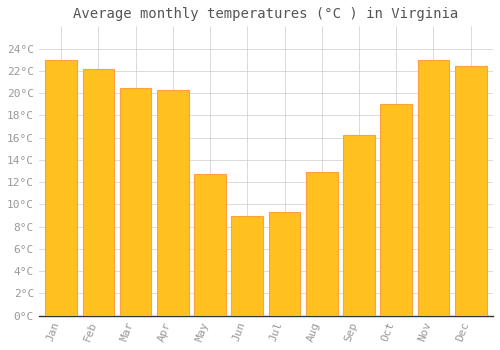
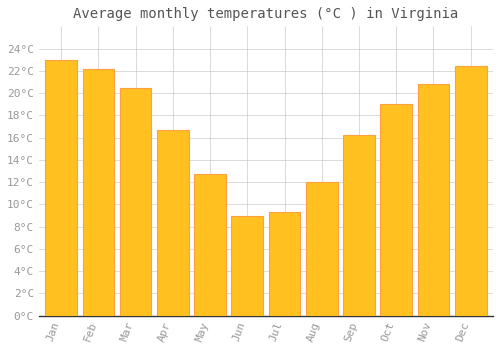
Apr: 20.3°C -> 16.7°C
Aug: 12.9°C -> 12.0°C
Nov: 23.0°C -> 20.8°C
